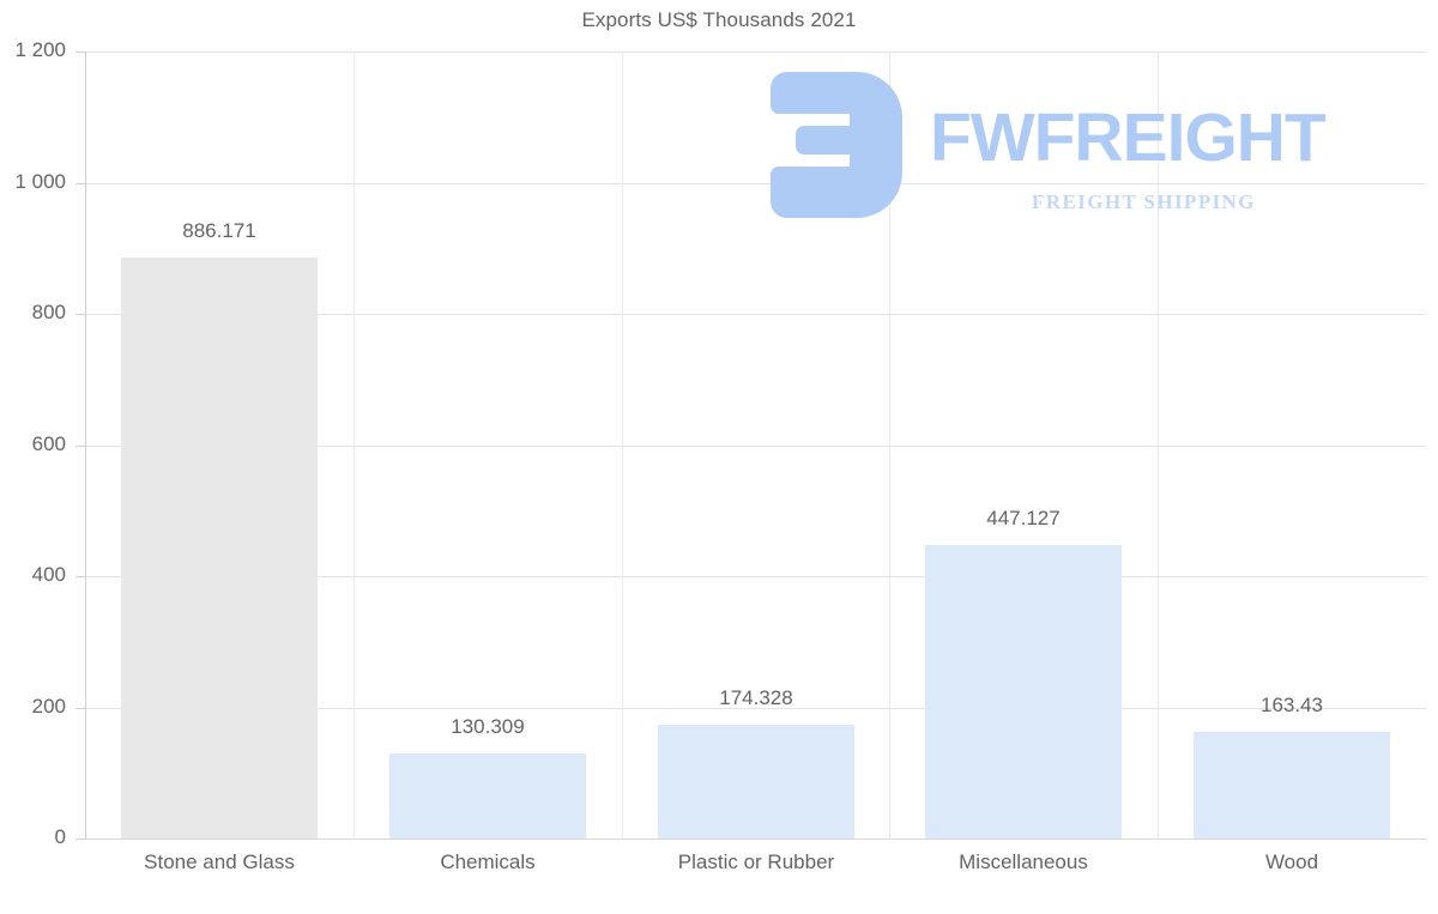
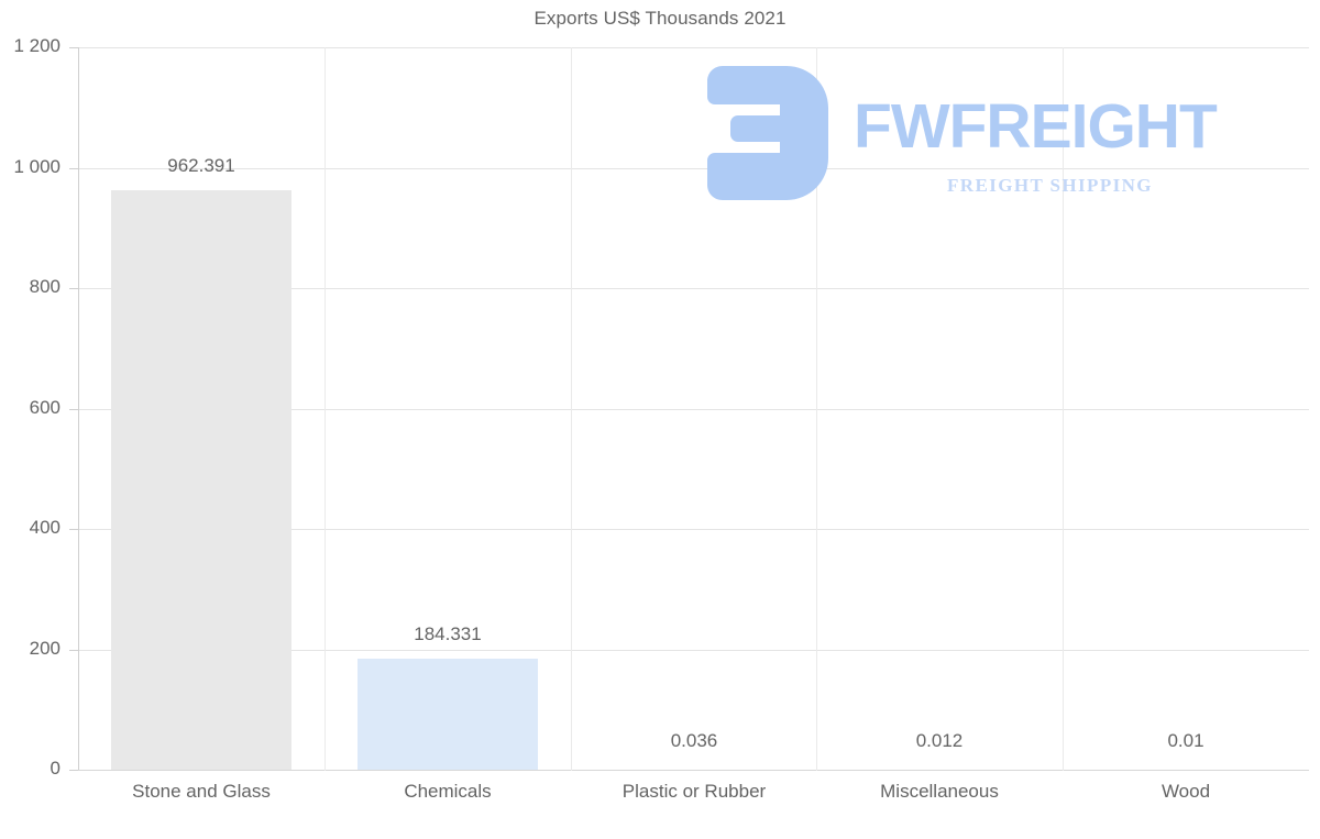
Stone and Glass: 886.171 -> 962.391
Chemicals: 130.309 -> 184.331
Plastic or Rubber: 174.328 -> 0.036
Miscellaneous: 447.127 -> 0.012
Wood: 163.43 -> 0.01
